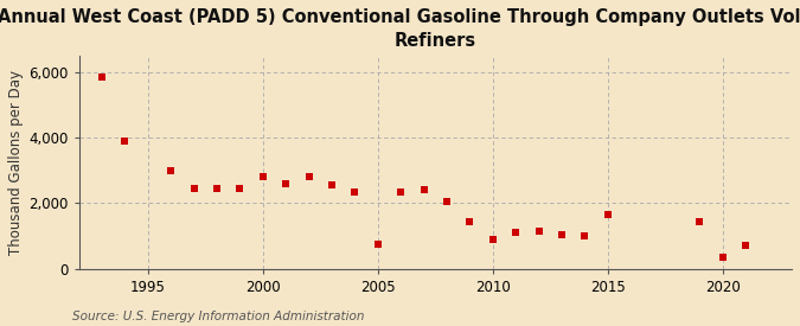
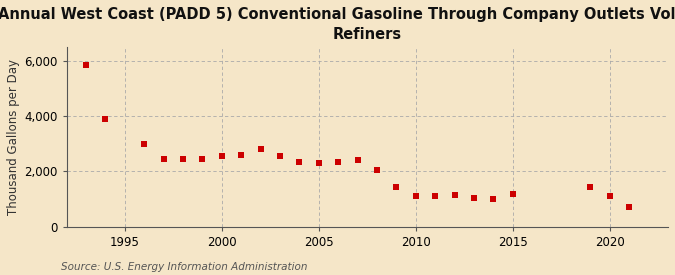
2000: 2,800 -> 2,550
2005: 750 -> 2,300
2010: 900 -> 1,100
2015: 1,650 -> 1,200
2020: 350 -> 1,100
